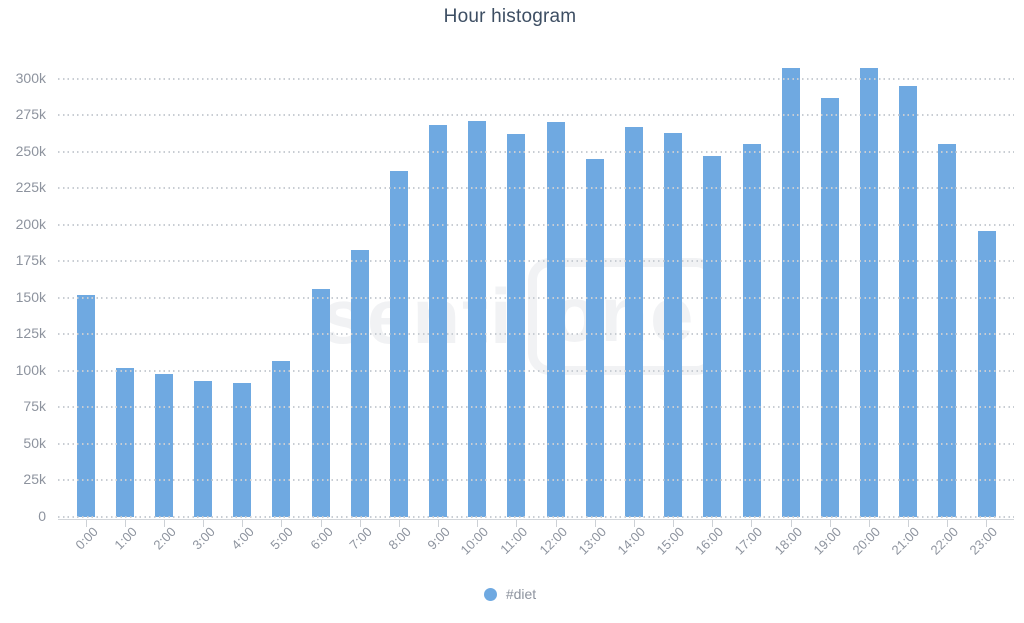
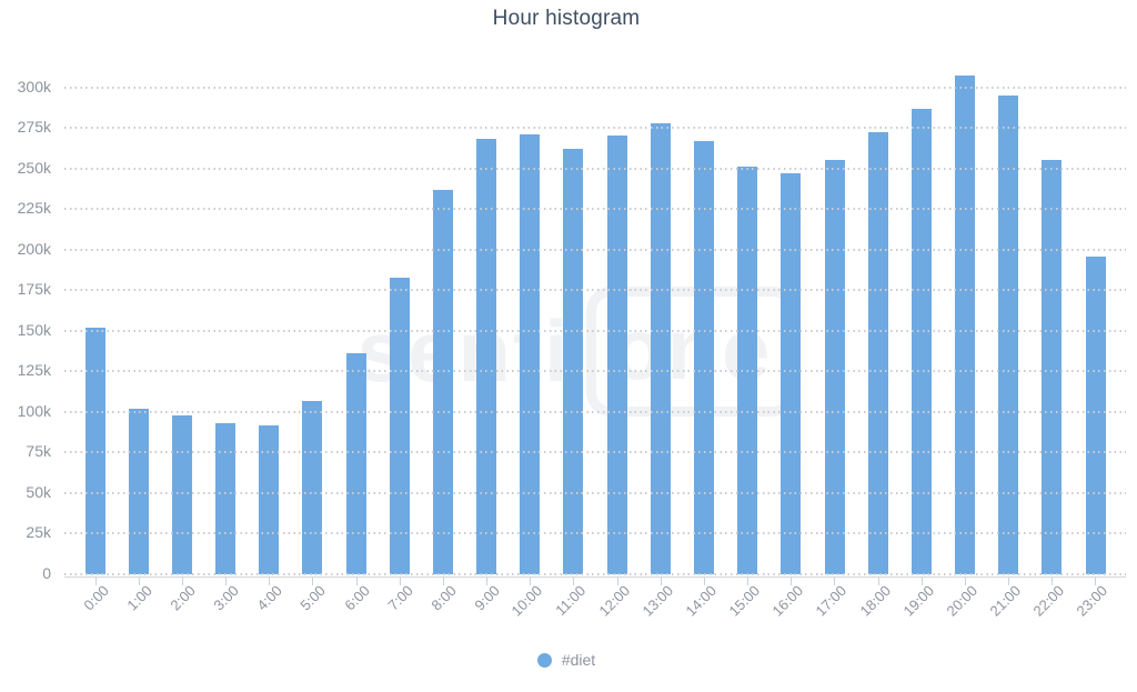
6:00: 156k -> 136k
13:00: 245k -> 278k
15:00: 263k -> 251k
18:00: 307k -> 272k
